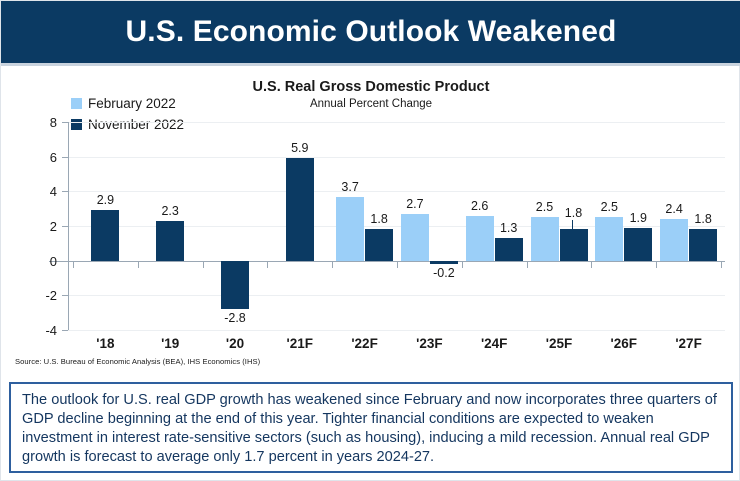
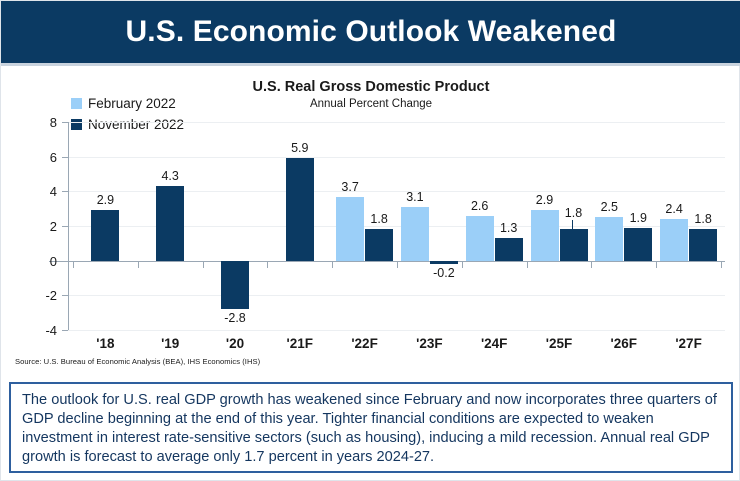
November 2022/'19: 2.3 -> 4.3
February 2022/'23F: 2.7 -> 3.1
February 2022/'25F: 2.5 -> 2.9
